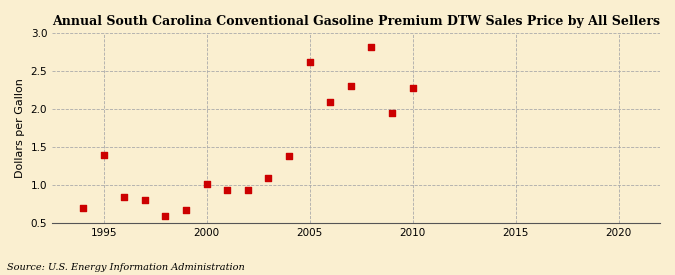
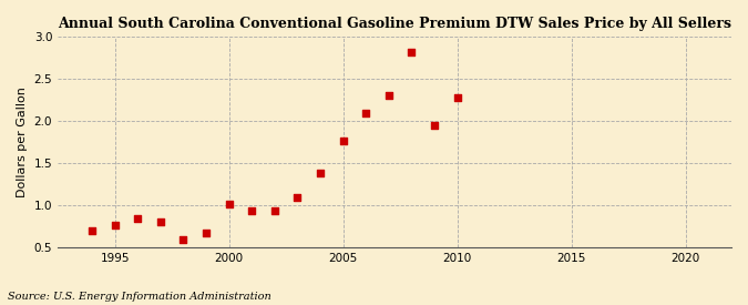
1995: 1.40 -> 0.77
2005: 2.62 -> 1.77
